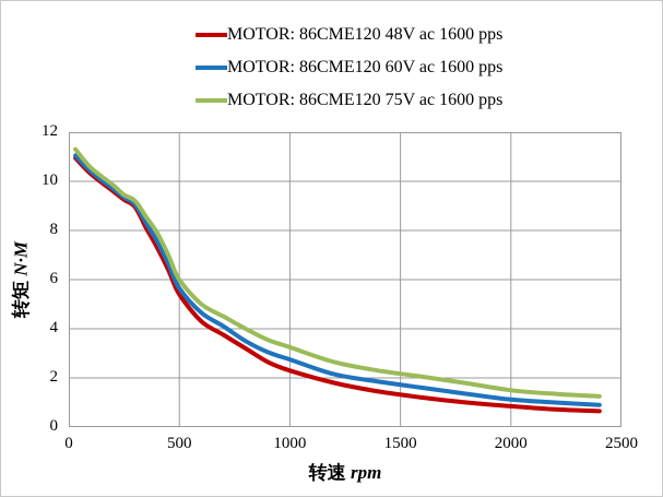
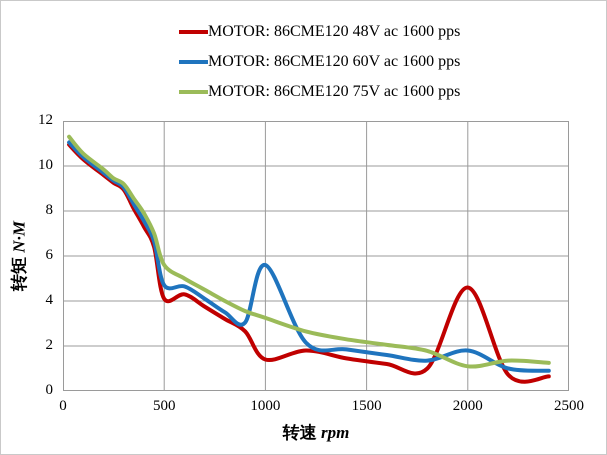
MOTOR: 86CME120 48V ac 1600 pps/500: 5.4 -> 4.1
MOTOR: 86CME120 60V ac 1600 pps/500: 5.7 -> 4.7
MOTOR: 86CME120 75V ac 1600 pps/500: 6.0 -> 5.6
MOTOR: 86CME120 48V ac 1600 pps/1000: 2.3 -> 1.4
MOTOR: 86CME120 60V ac 1600 pps/1000: 2.8 -> 5.6
MOTOR: 86CME120 48V ac 1600 pps/2000: 0.8 -> 4.6
MOTOR: 86CME120 60V ac 1600 pps/2000: 1.1 -> 1.8
MOTOR: 86CME120 75V ac 1600 pps/2000: 1.5 -> 1.1
